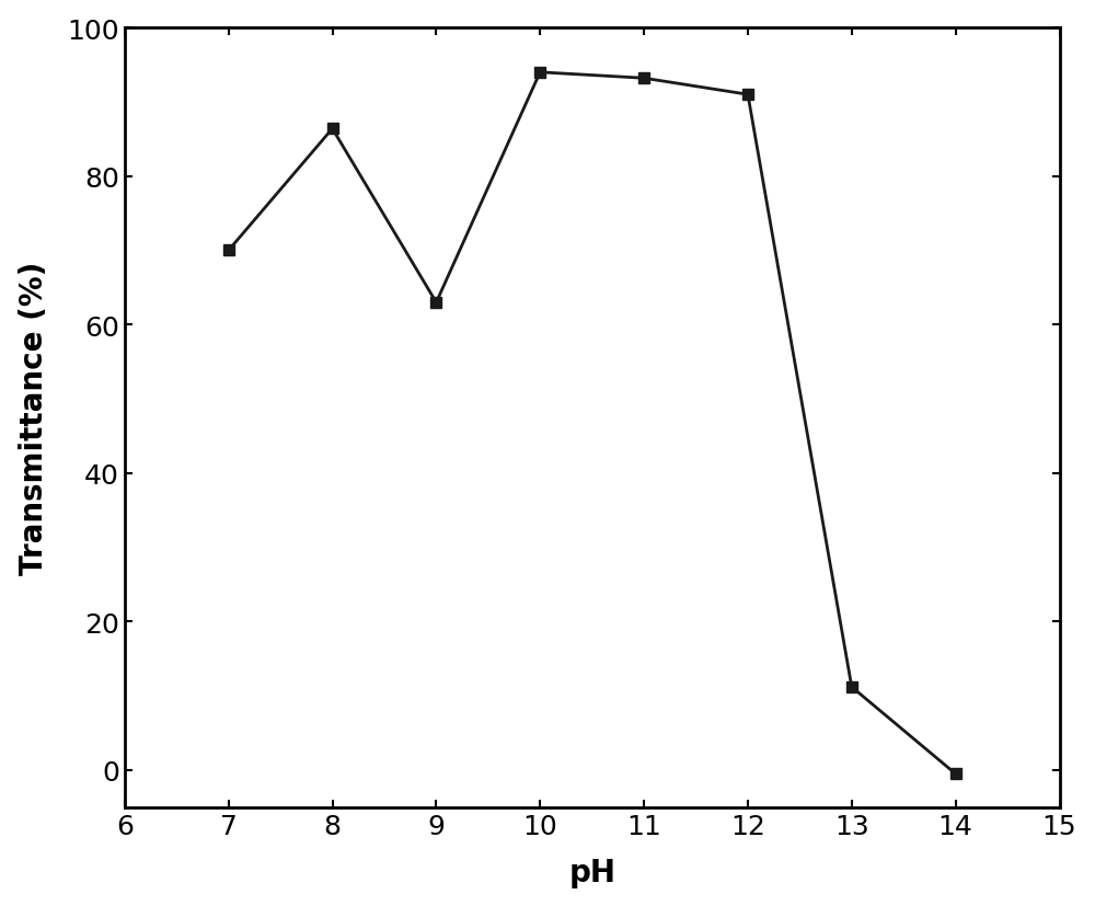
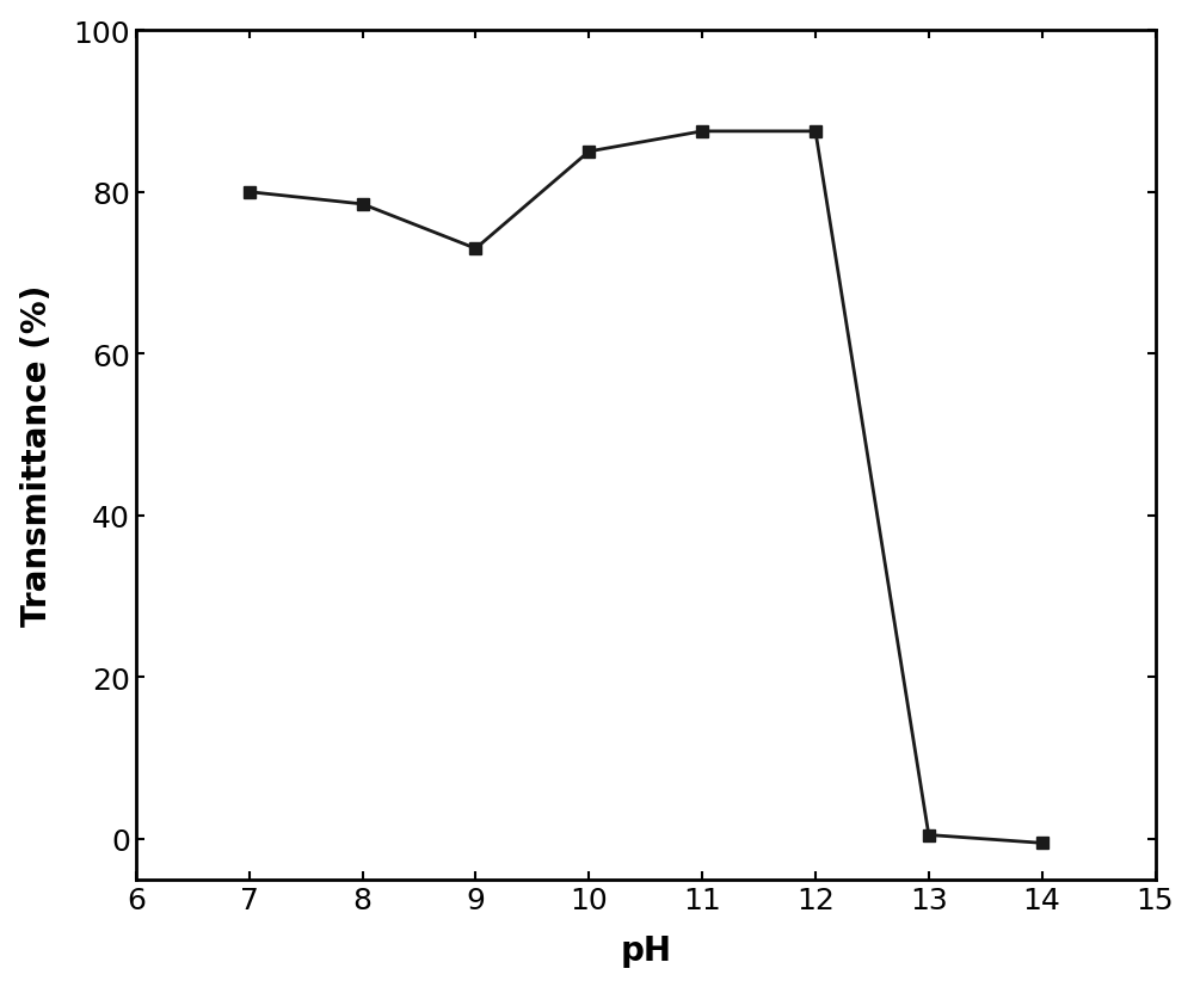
7: 70.0 -> 80.0
8: 86.4 -> 78.5
9: 63.0 -> 73.0
10: 94.0 -> 85.0
11: 93.2 -> 87.5
12: 91.0 -> 87.5
13: 11.2 -> 0.5
